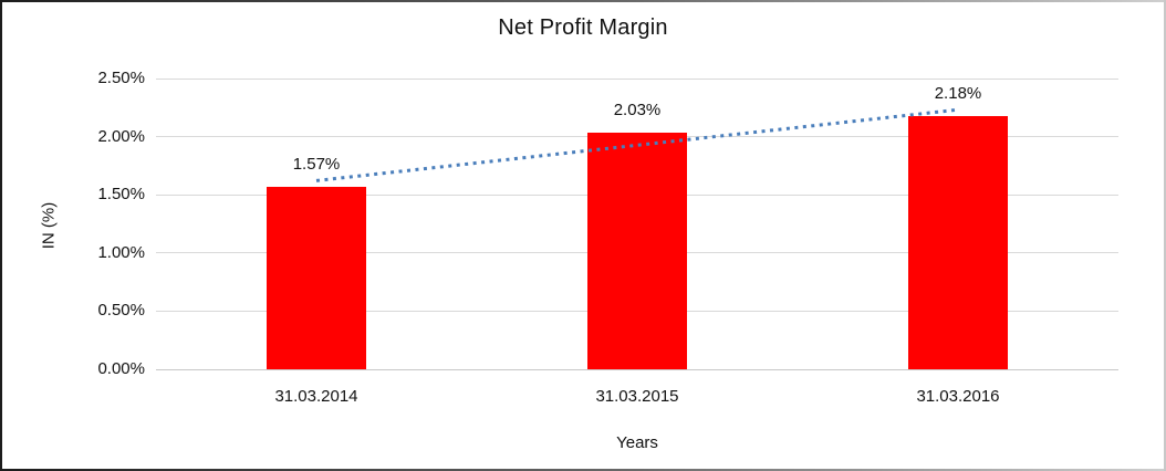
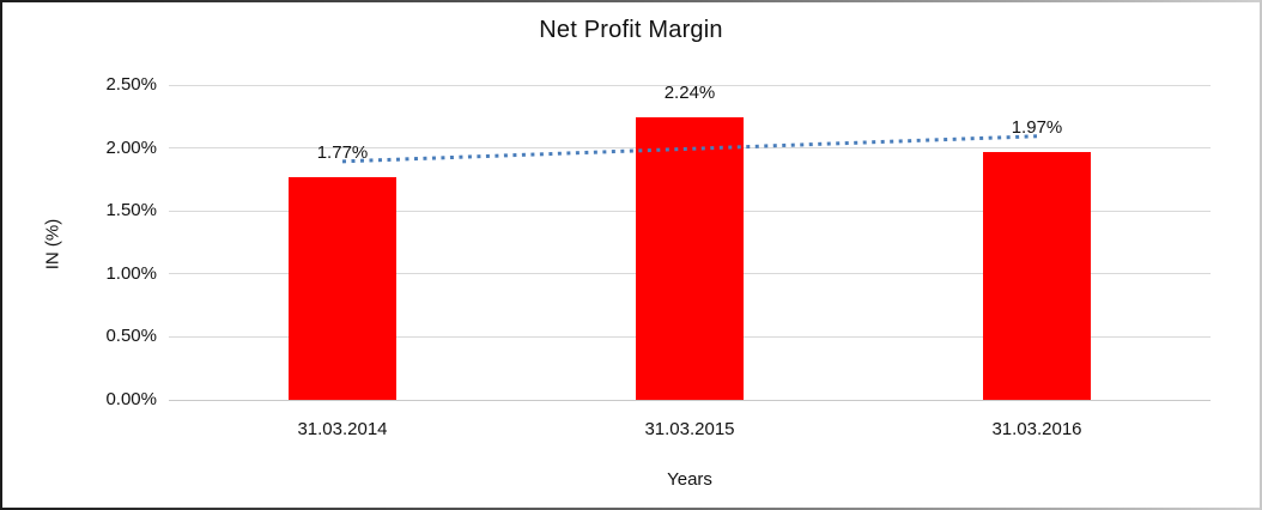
31.03.2014: 1.57% -> 1.77%
31.03.2015: 2.03% -> 2.24%
31.03.2016: 2.18% -> 1.97%
